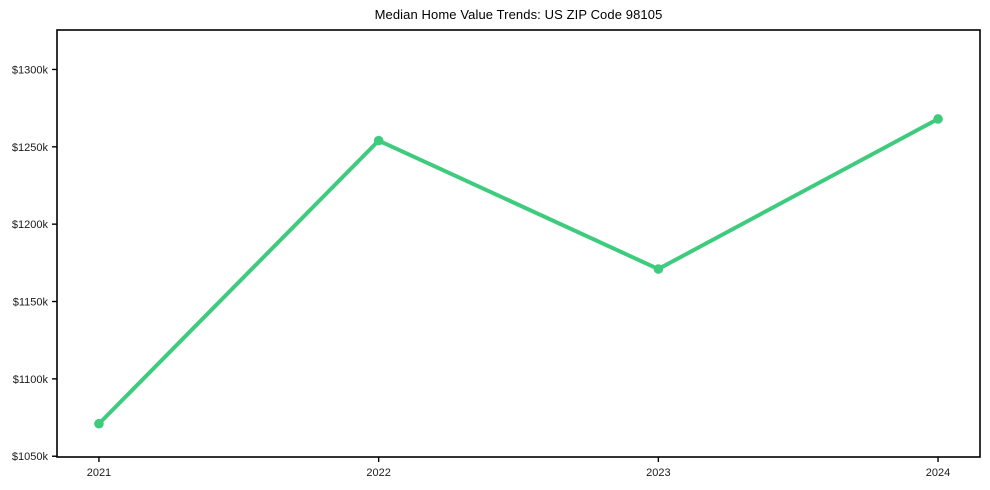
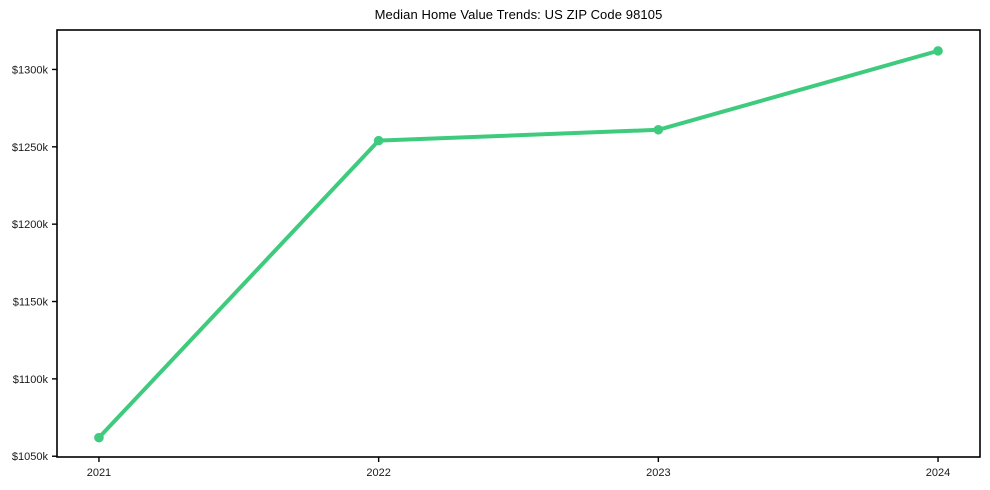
2021: $1071k -> $1062k
2023: $1171k -> $1261k
2024: $1268k -> $1312k
